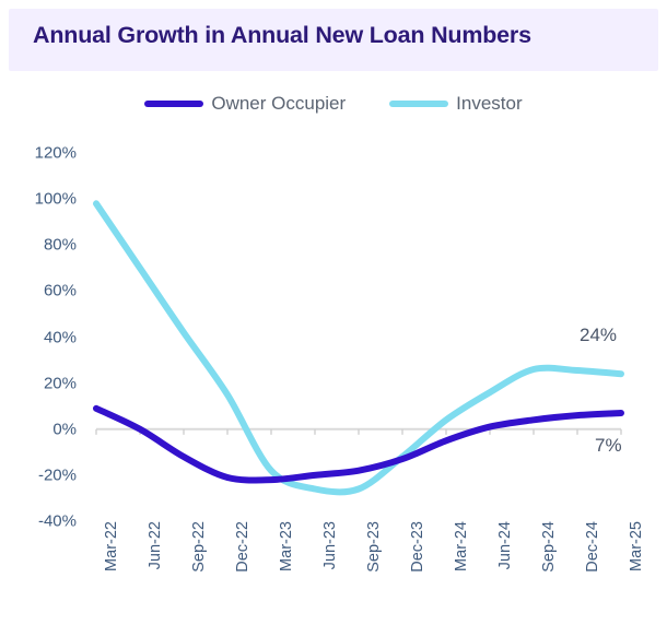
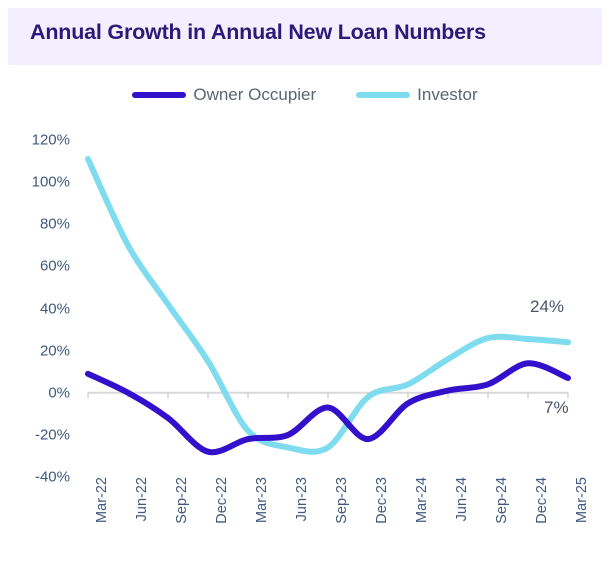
Investor/Mar-22: 98% -> 111%
Owner Occupier/Dec-22: -21% -> -28%
Owner Occupier/Sep-23: -18% -> -7%
Owner Occupier/Dec-23: -13% -> -22%
Investor/Dec-23: -12% -> -2%
Owner Occupier/Dec-24: 6% -> 14%
